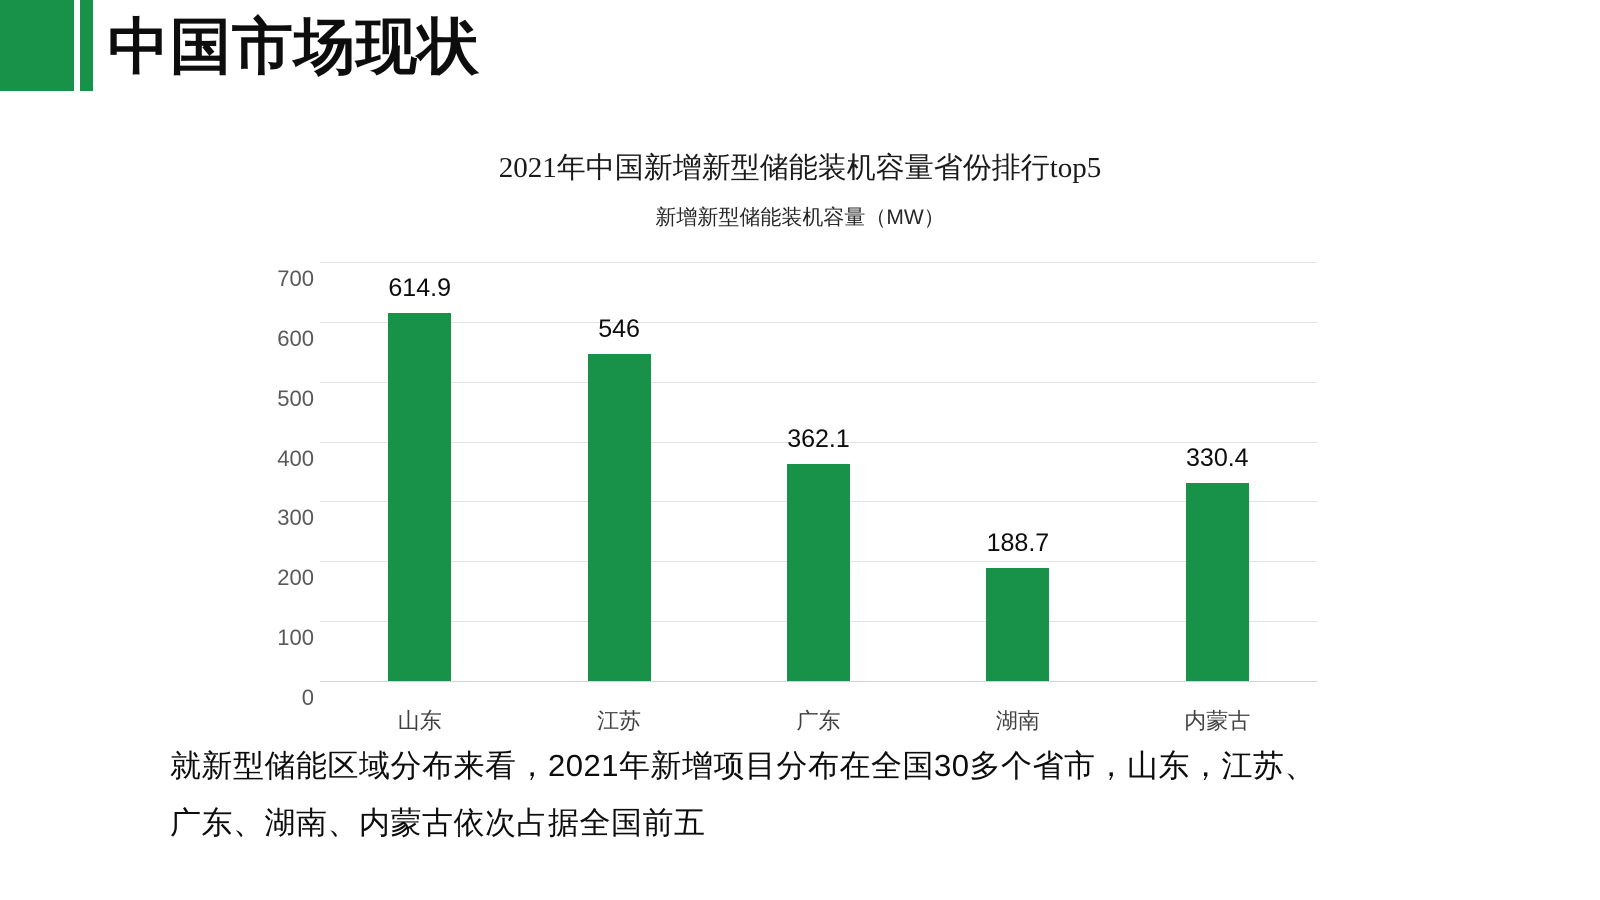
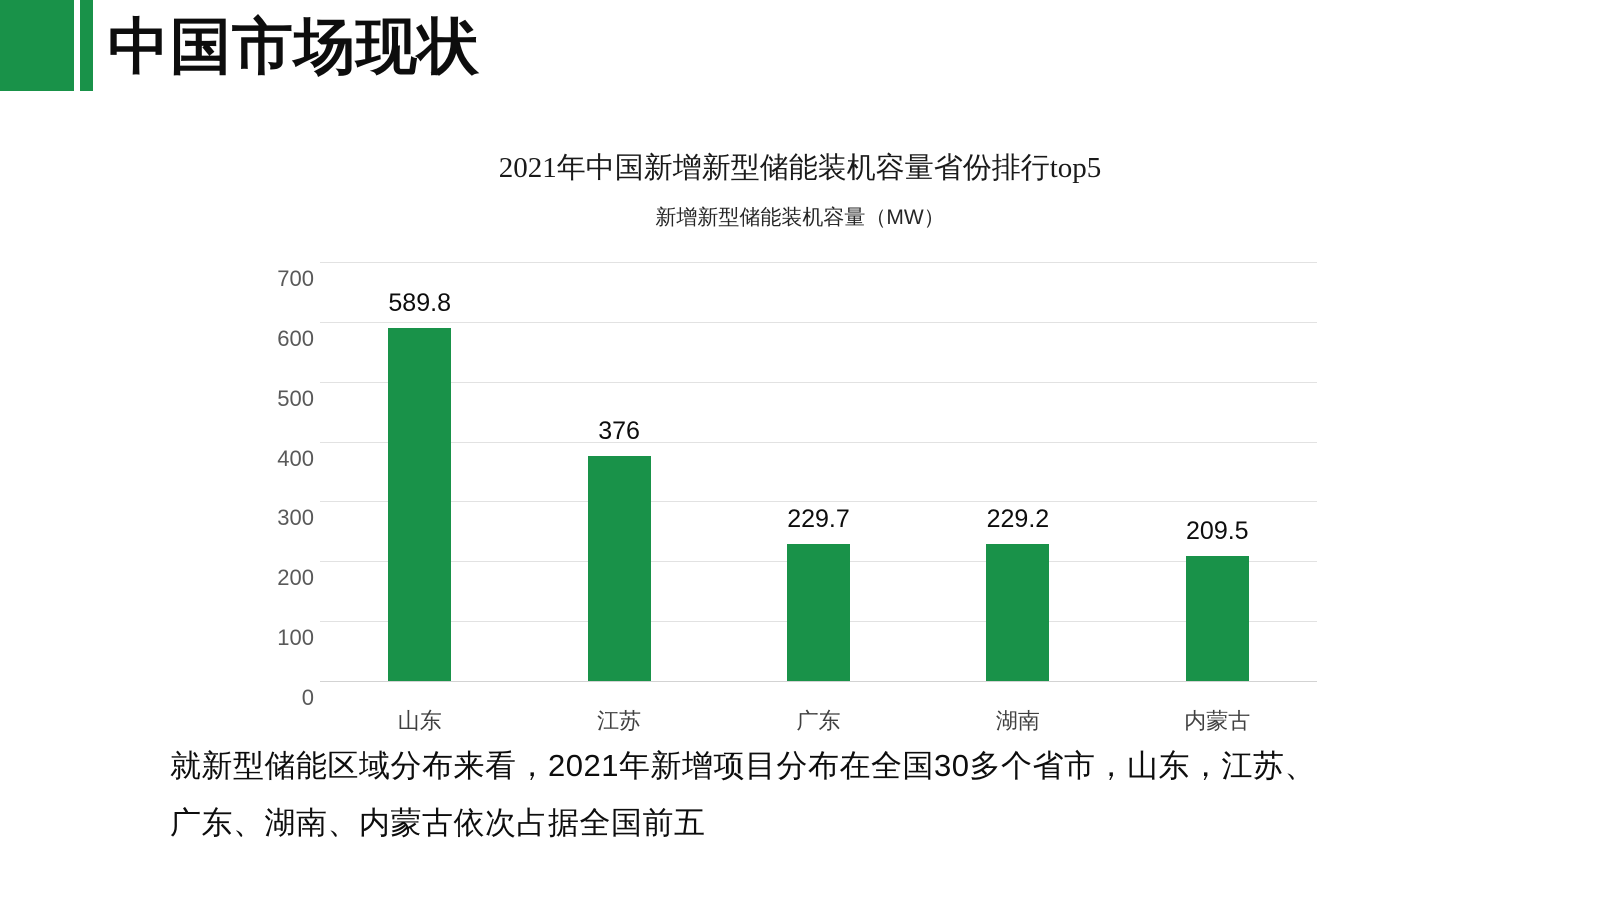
山东: 614.9 -> 589.8
江苏: 546 -> 376
广东: 362.1 -> 229.7
湖南: 188.7 -> 229.2
内蒙古: 330.4 -> 209.5
